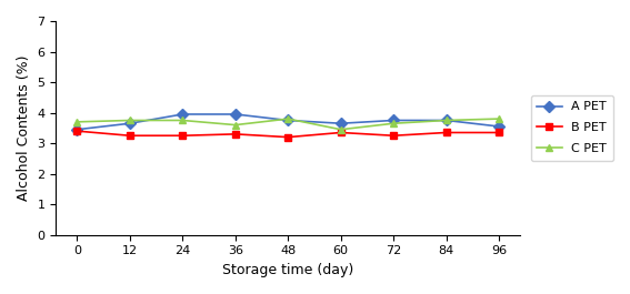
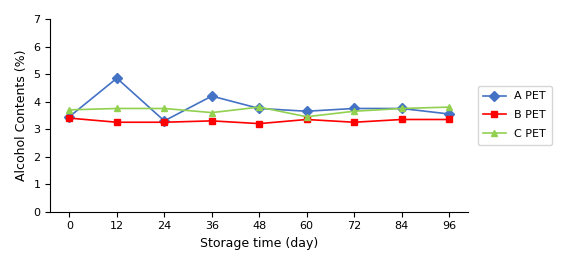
A PET/12: 3.65 -> 4.85
A PET/24: 3.95 -> 3.30
A PET/36: 3.95 -> 4.20
